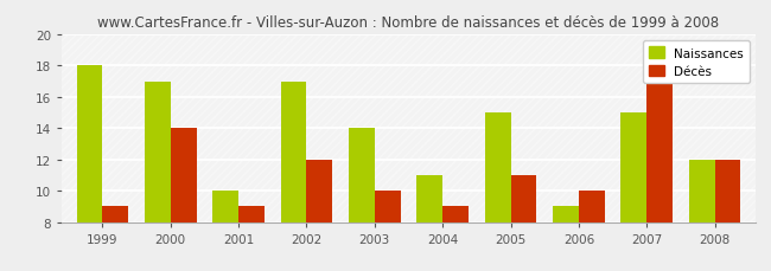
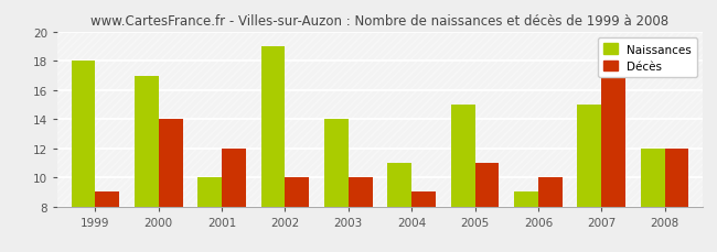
Décès/2001: 9 -> 12
Naissances/2002: 17 -> 19
Décès/2002: 12 -> 10
